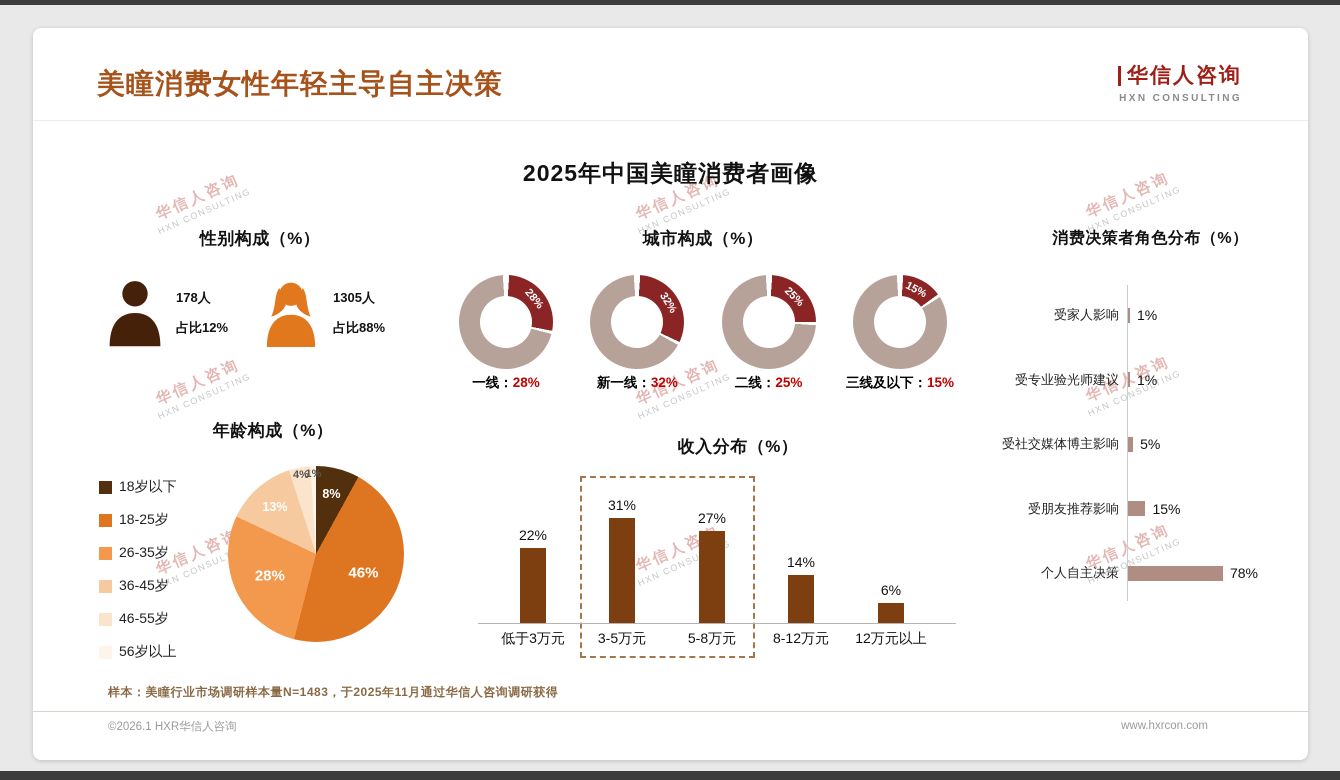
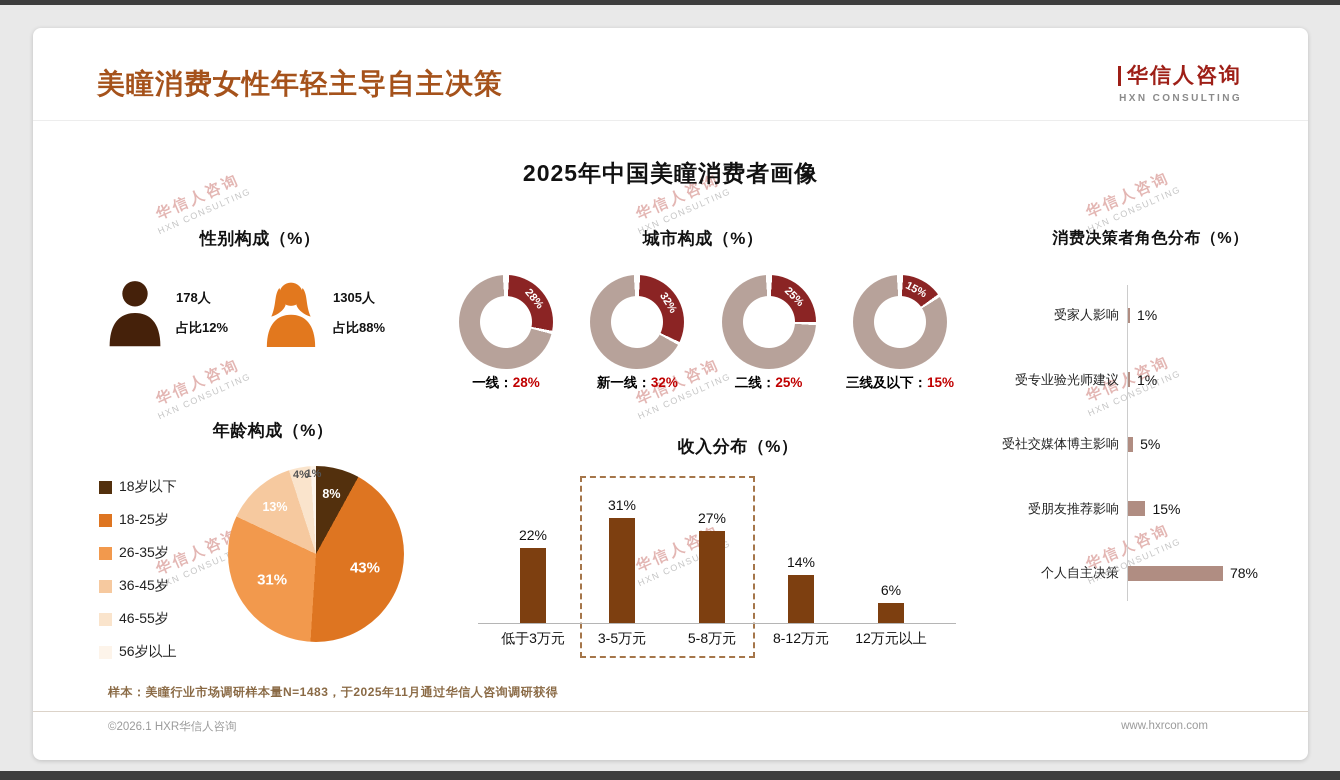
年龄构成（%）/18-25岁: 46% -> 43%
年龄构成（%）/26-35岁: 28% -> 31%
